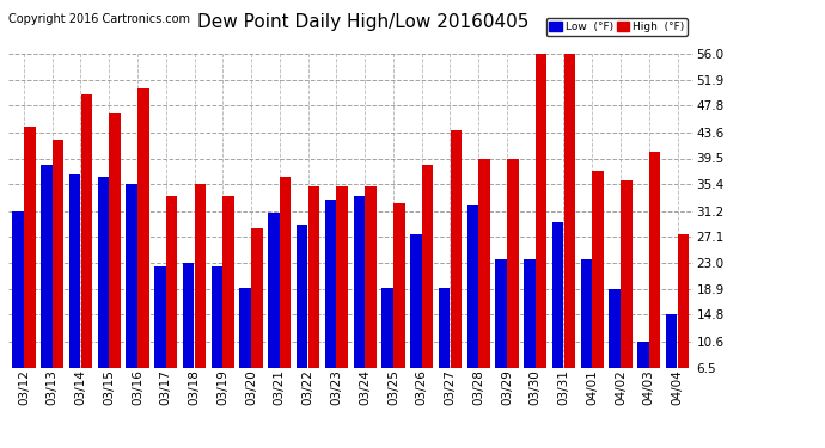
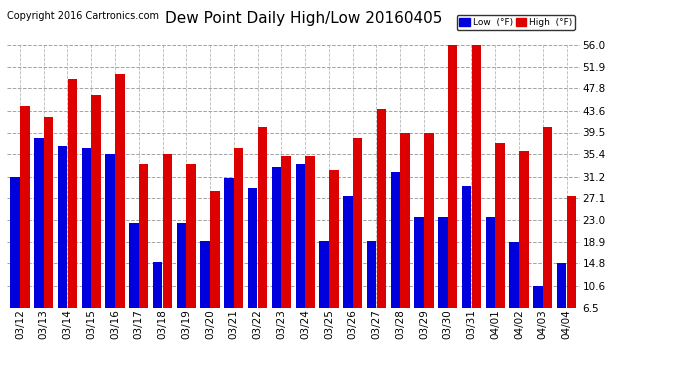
Low (°F)/03/18: 23.0 -> 15.0
High (°F)/03/22: 35.0 -> 40.6
